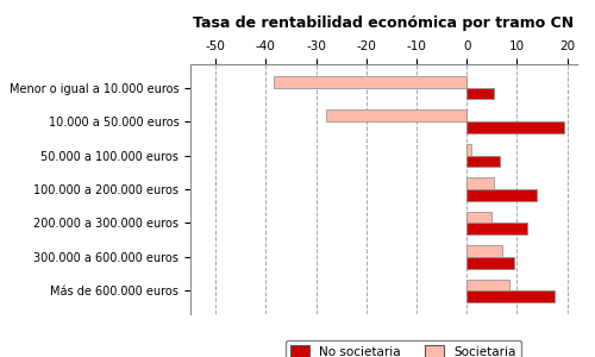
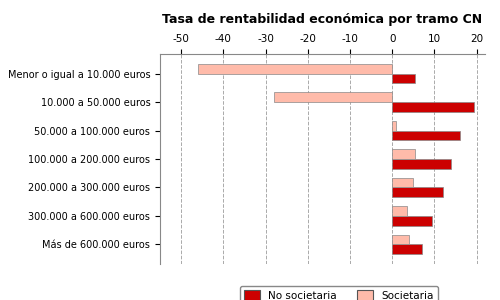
Societaria/Menor o igual a 10.000 euros: -38.5 -> -46.0
No societaria/50.000 a 100.000 euros: 6.5 -> 16.0
Societaria/300.000 a 600.000 euros: 7.0 -> 3.5
Societaria/Más de 600.000 euros: 8.5 -> 4.0
No societaria/Más de 600.000 euros: 17.5 -> 7.0
